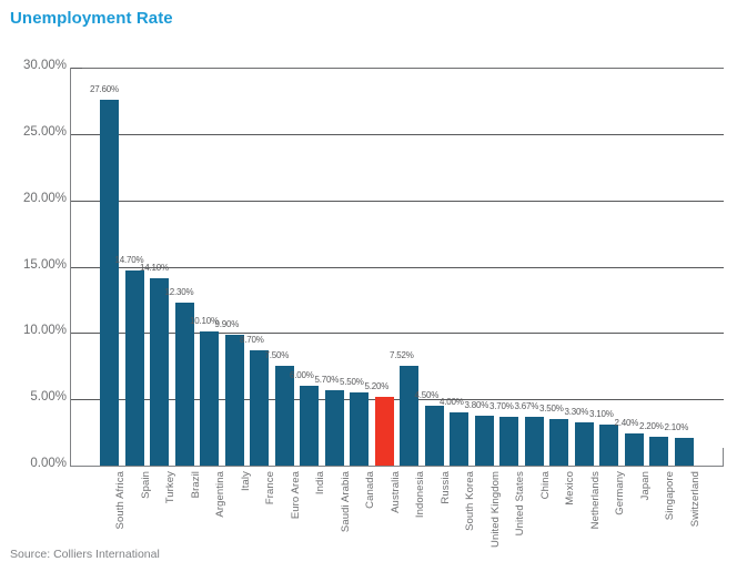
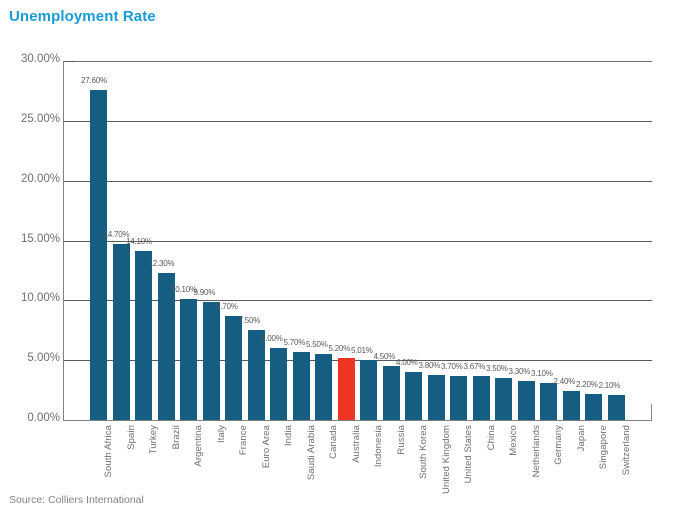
Indonesia: 7.52% -> 5.01%
